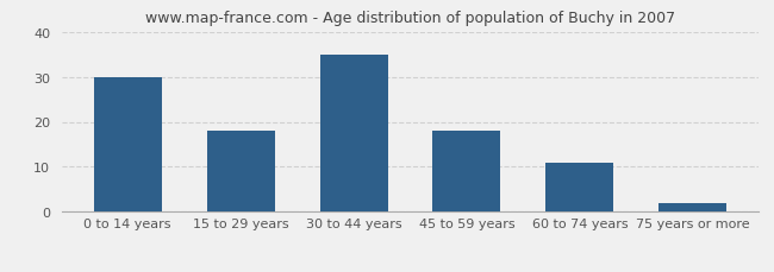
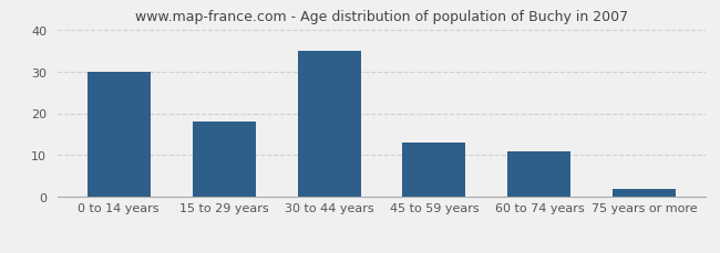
45 to 59 years: 18 -> 13
